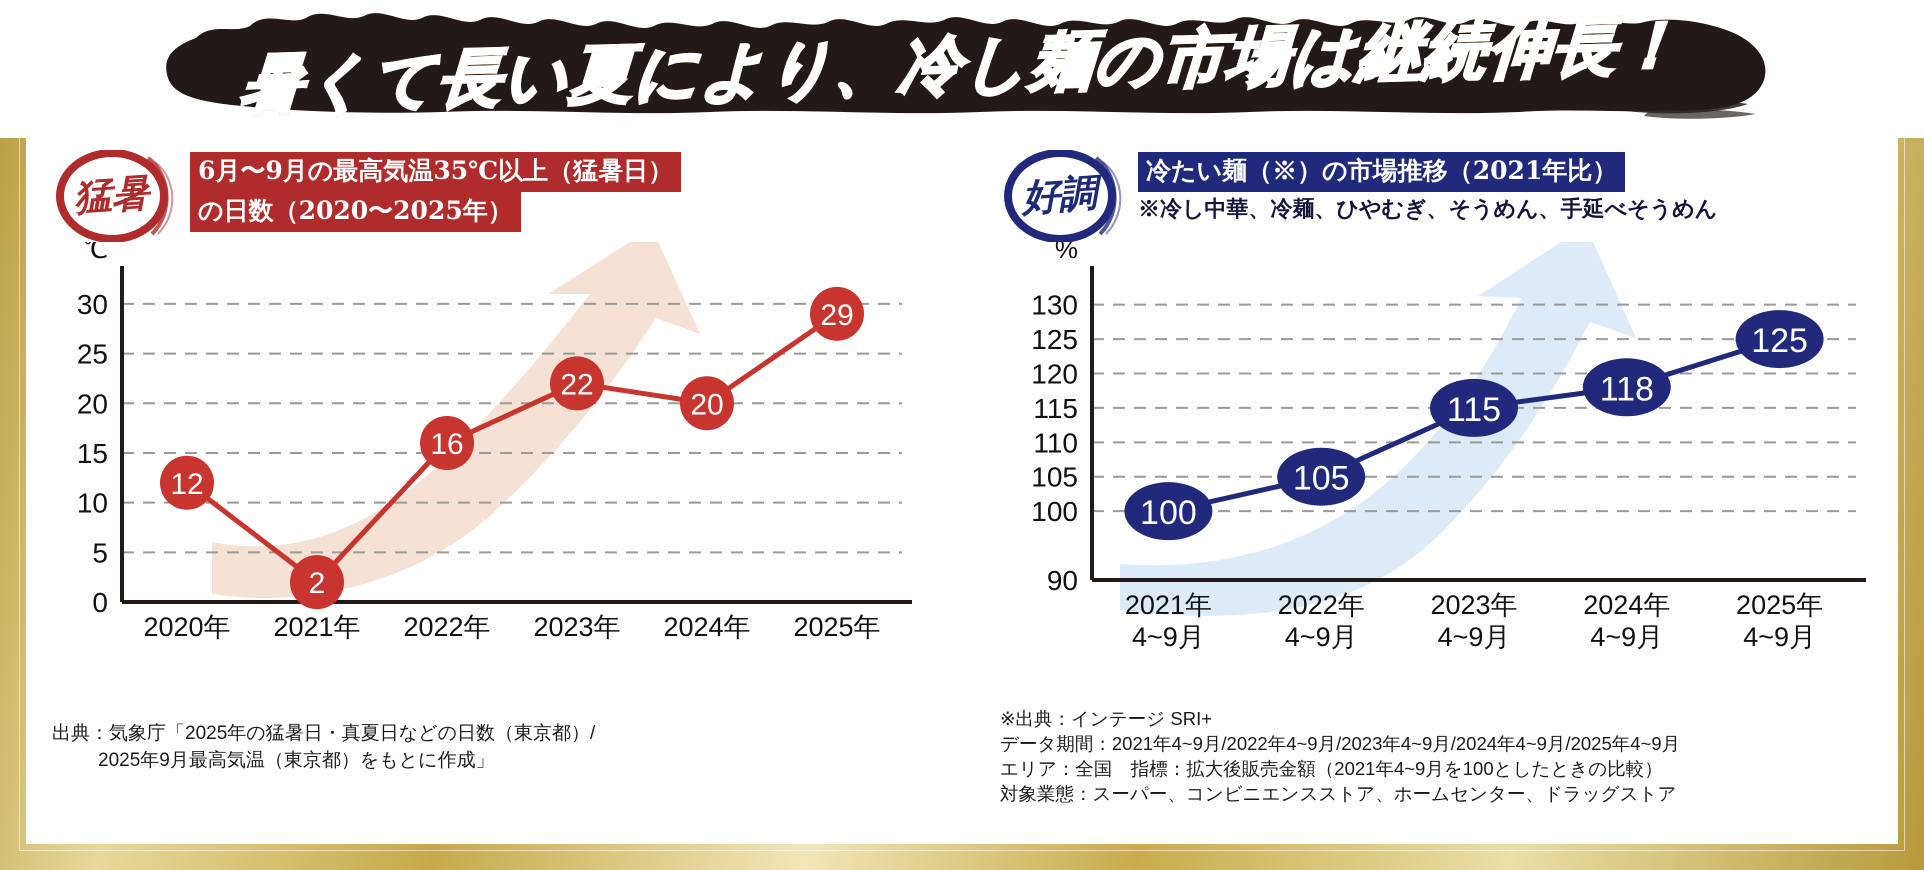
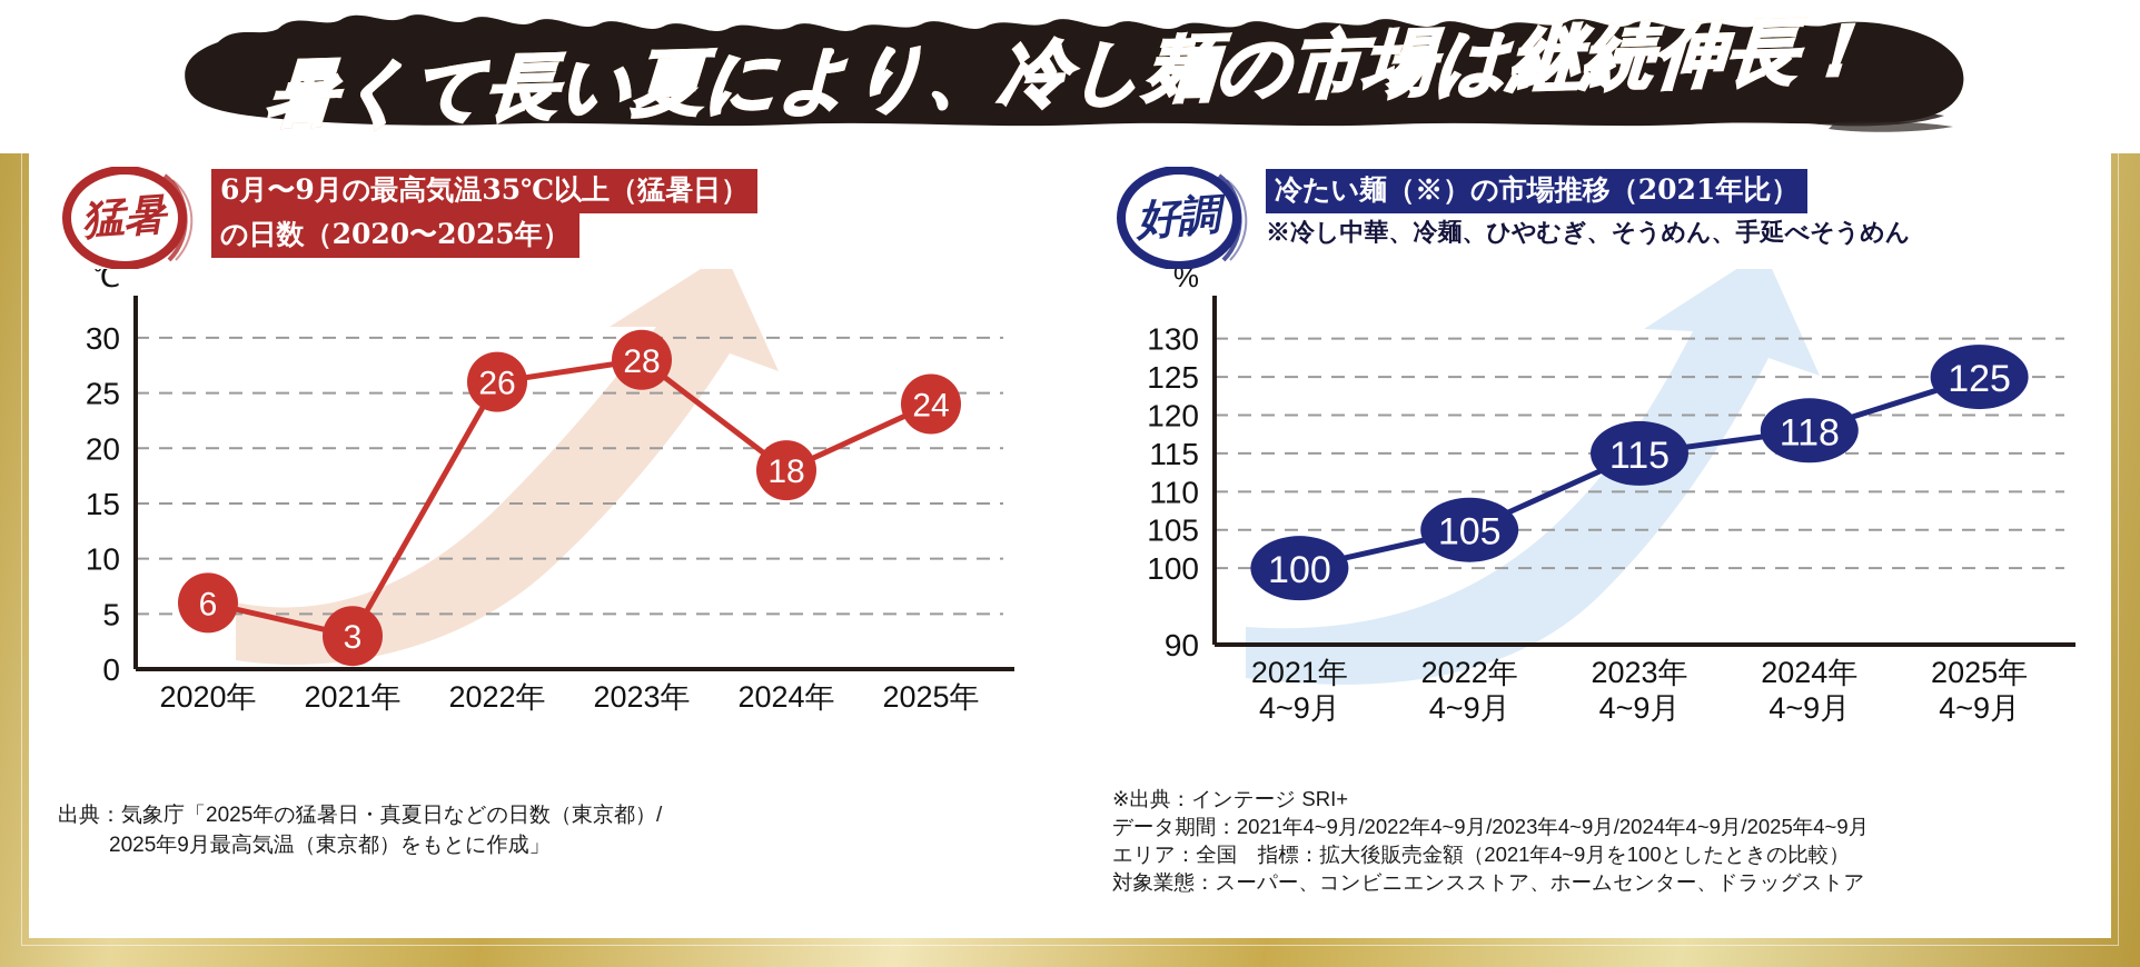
6月〜9月の最高気温35℃以上（猛暑日）の日数（2020〜2025年）/2020年: 12 -> 6
6月〜9月の最高気温35℃以上（猛暑日）の日数（2020〜2025年）/2021年: 2 -> 3
6月〜9月の最高気温35℃以上（猛暑日）の日数（2020〜2025年）/2022年: 16 -> 26
6月〜9月の最高気温35℃以上（猛暑日）の日数（2020〜2025年）/2023年: 22 -> 28
6月〜9月の最高気温35℃以上（猛暑日）の日数（2020〜2025年）/2024年: 20 -> 18
6月〜9月の最高気温35℃以上（猛暑日）の日数（2020〜2025年）/2025年: 29 -> 24
